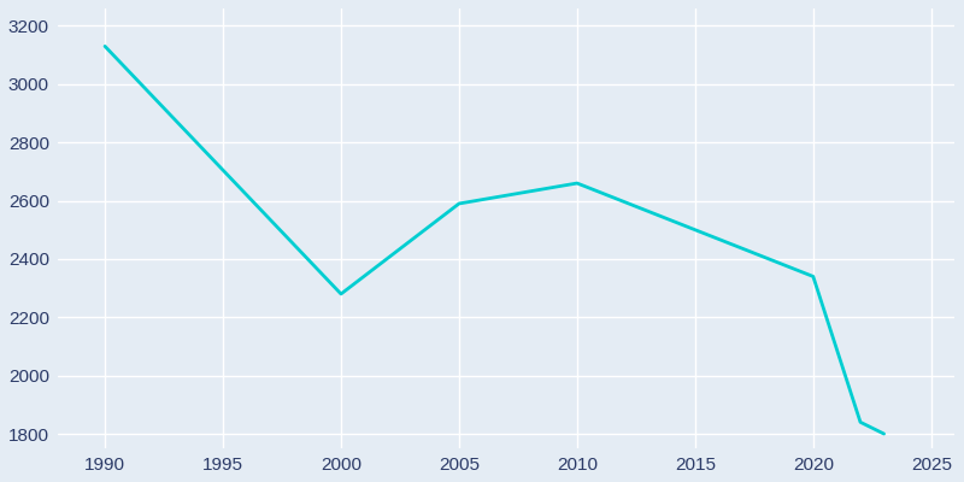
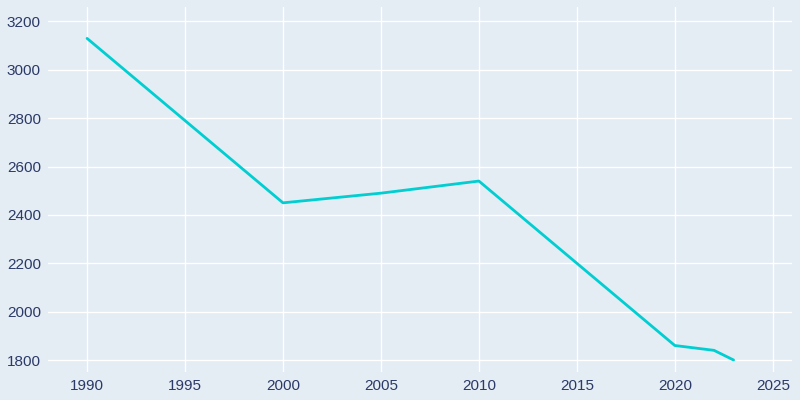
2000: 2280 -> 2450
2005: 2590 -> 2490
2010: 2660 -> 2540
2020: 2340 -> 1860
